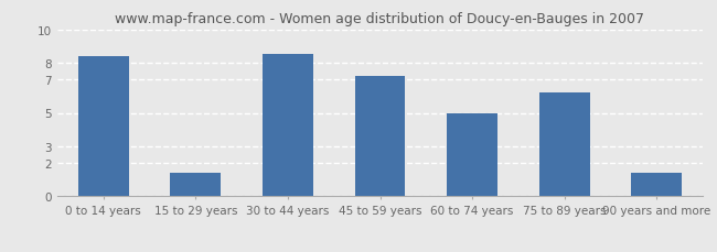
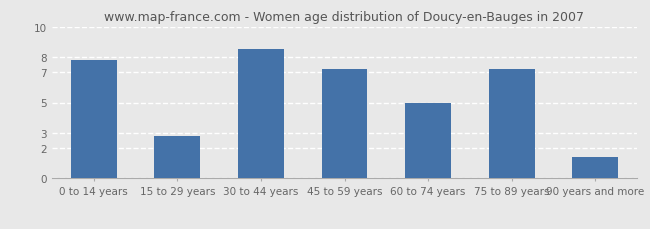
0 to 14 years: 8.4 -> 7.8
15 to 29 years: 1.4 -> 2.8
75 to 89 years: 6.2 -> 7.2
